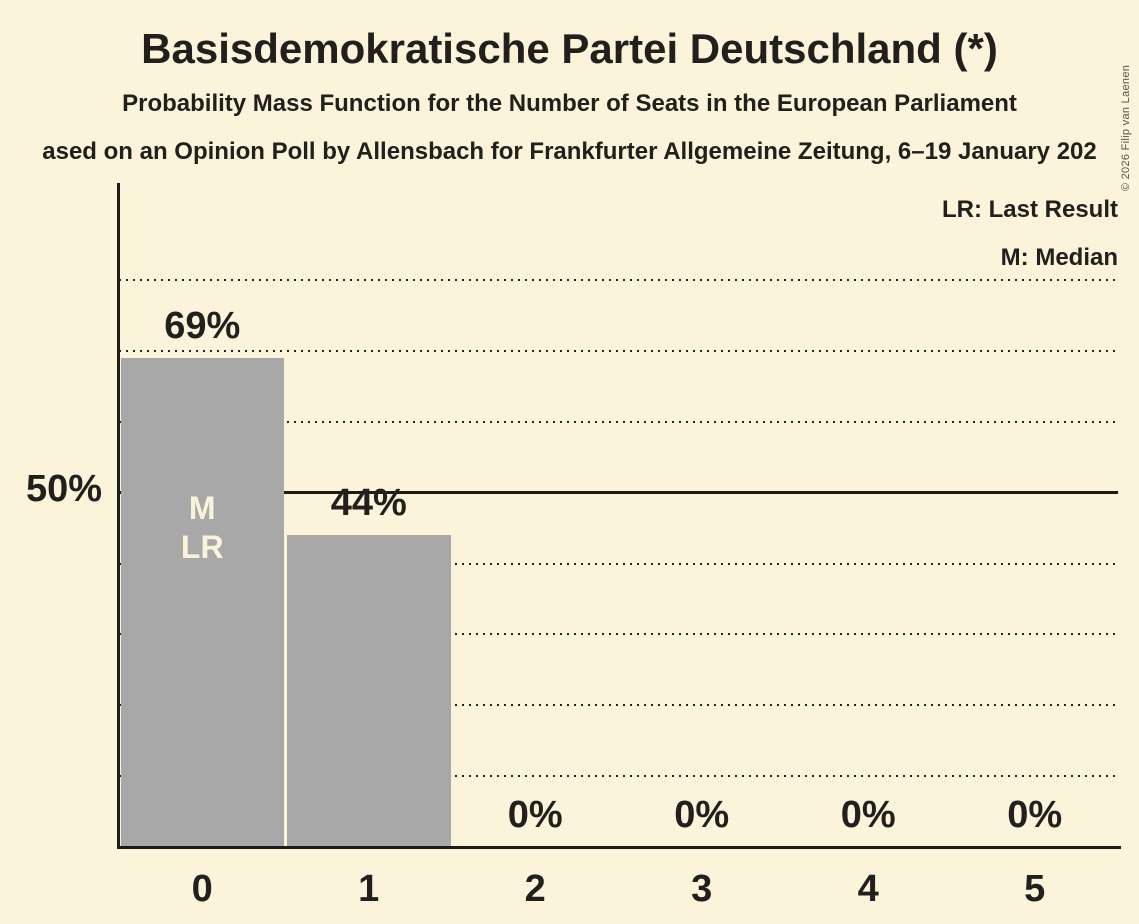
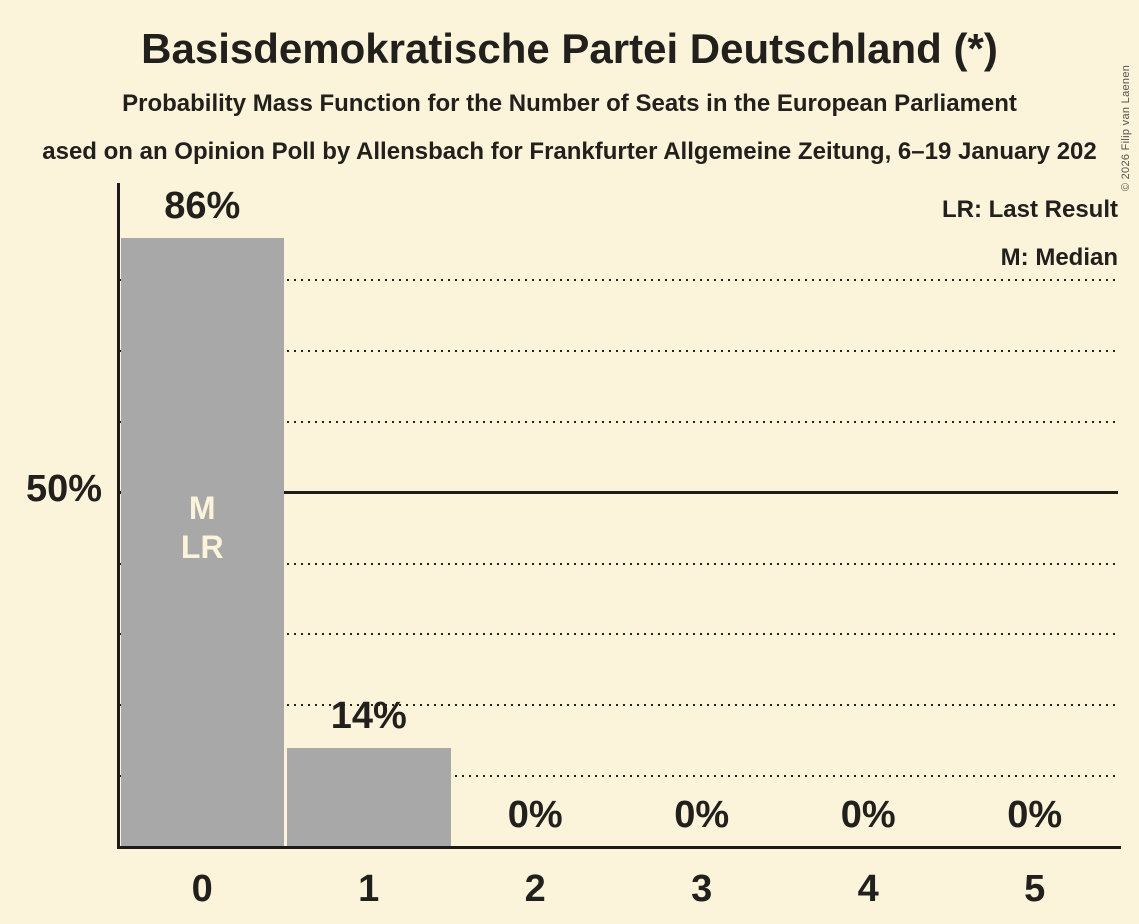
0: 69% -> 86%
1: 44% -> 14%
